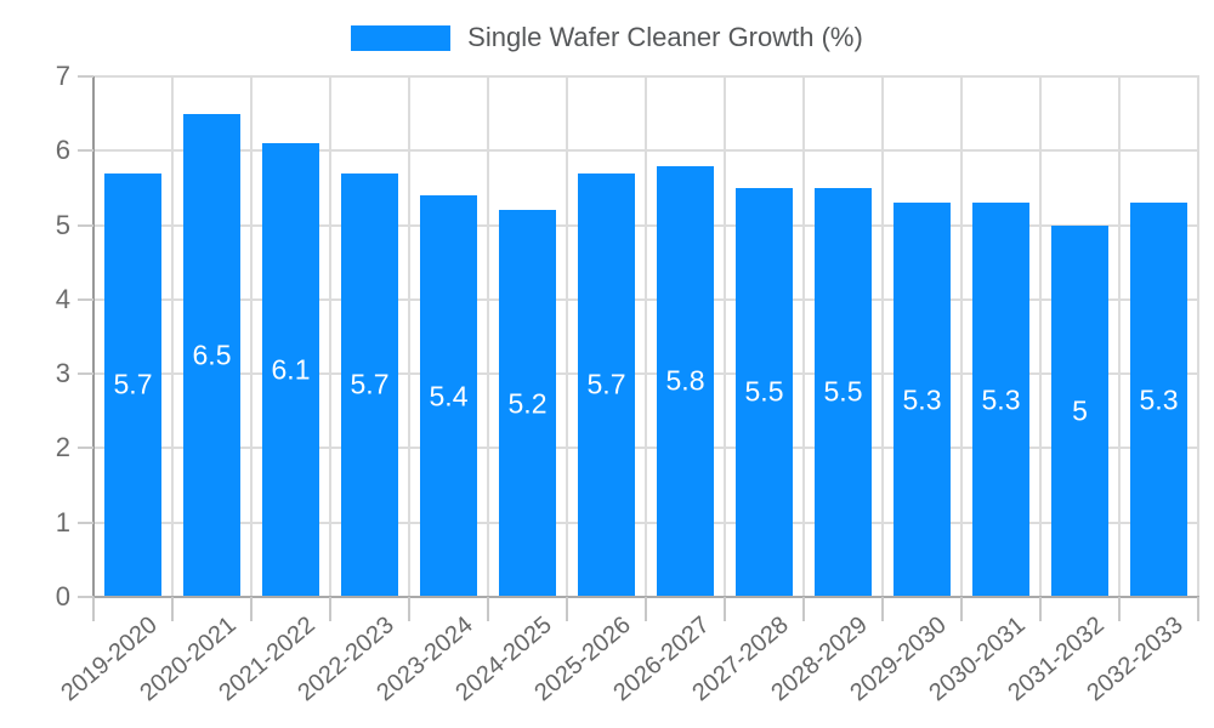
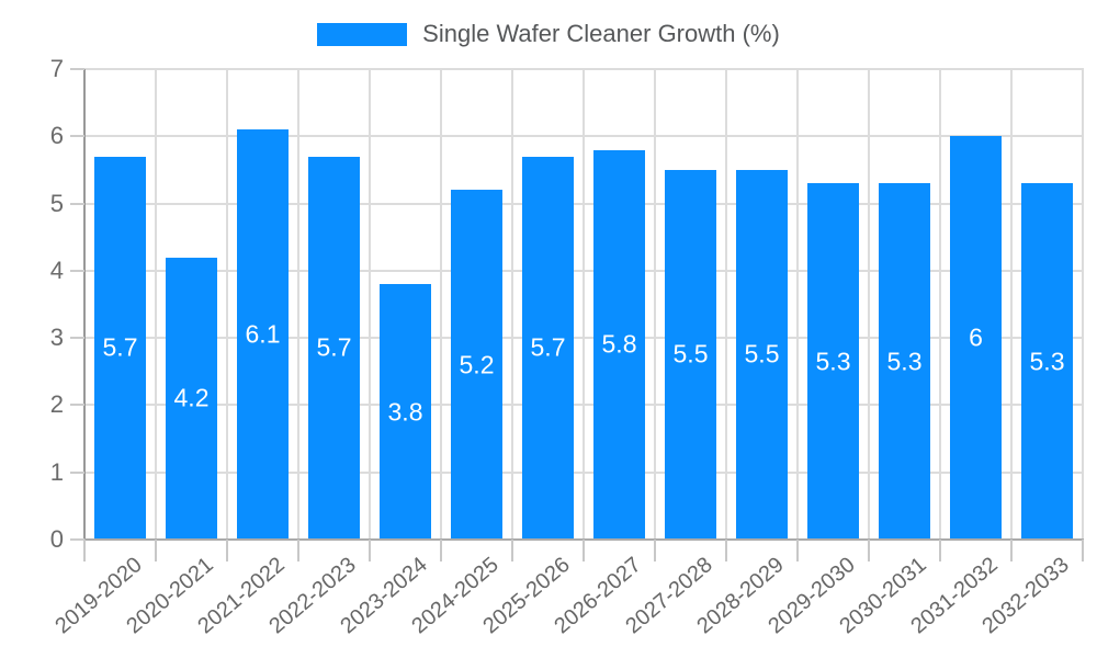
2020-2021: 6.5 -> 4.2
2023-2024: 5.4 -> 3.8
2031-2032: 5 -> 6
